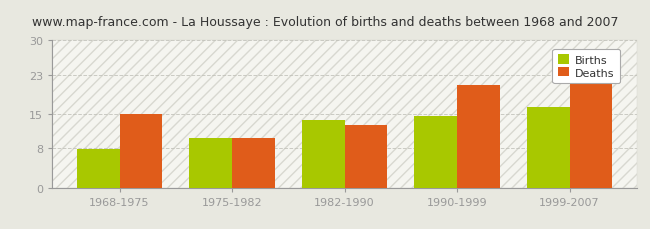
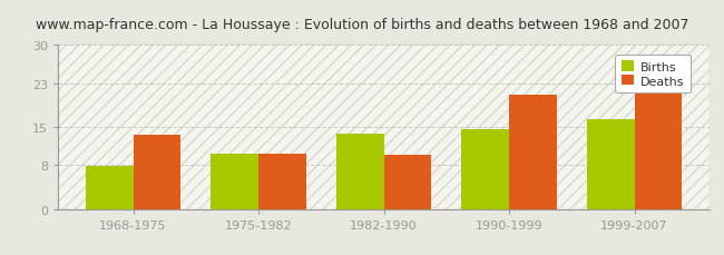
Deaths/1968-1975: 15.0 -> 13.5
Deaths/1982-1990: 12.8 -> 10.0
